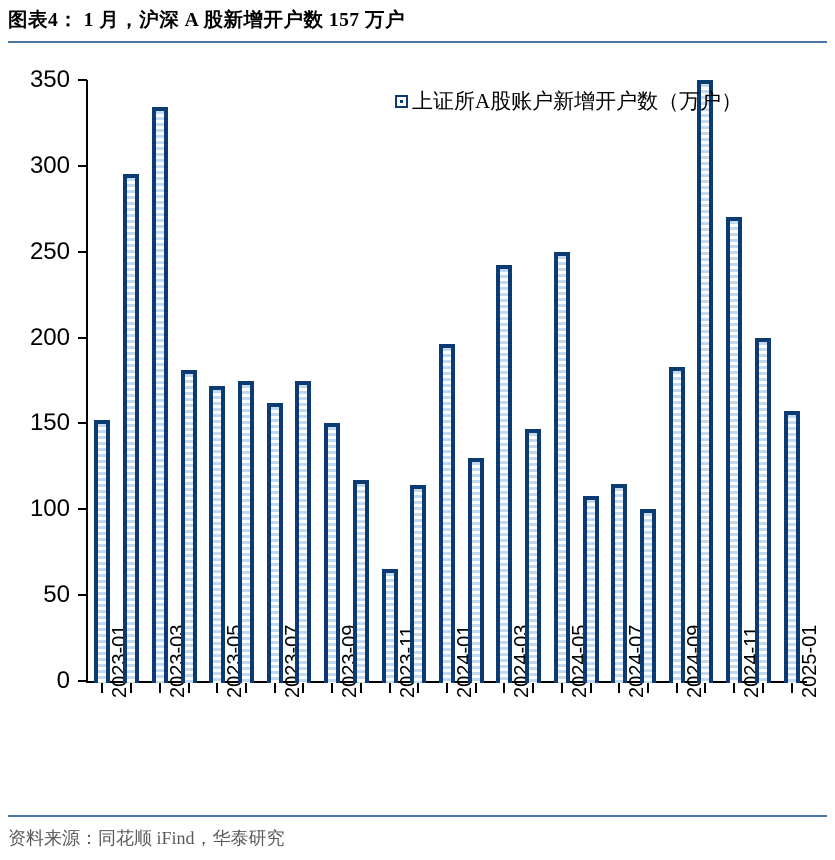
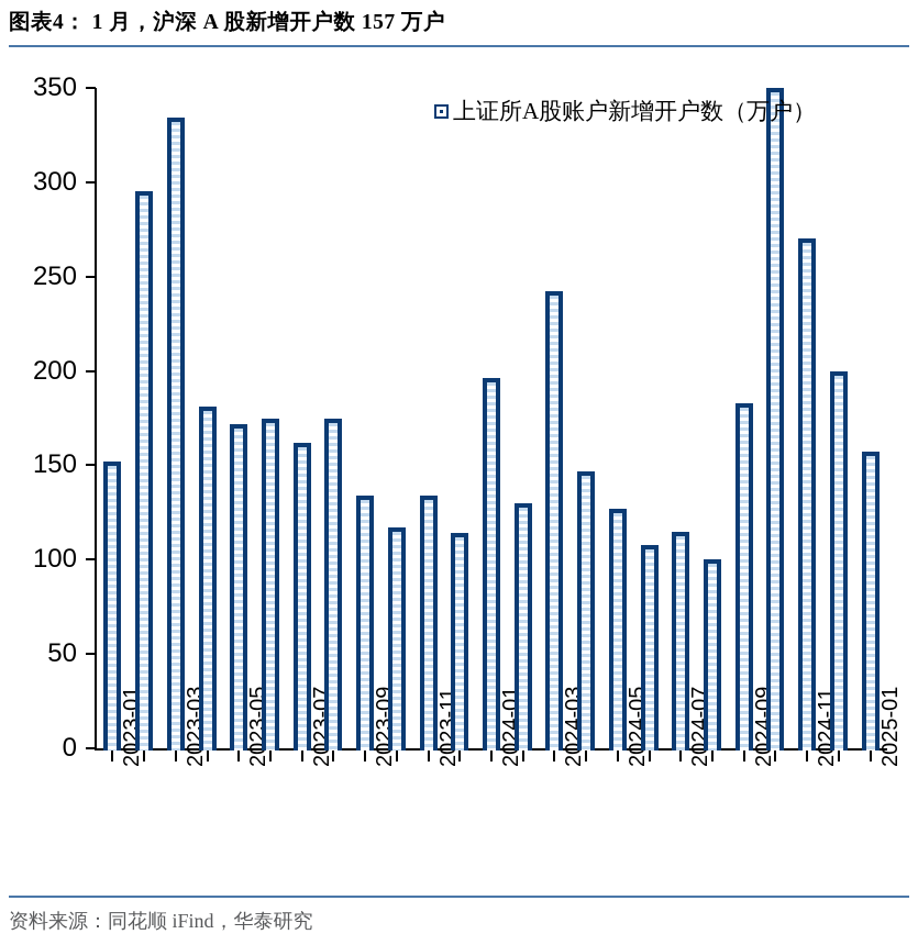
2023-09: 150 -> 134
2023-11: 65 -> 134
2024-05: 250 -> 127
